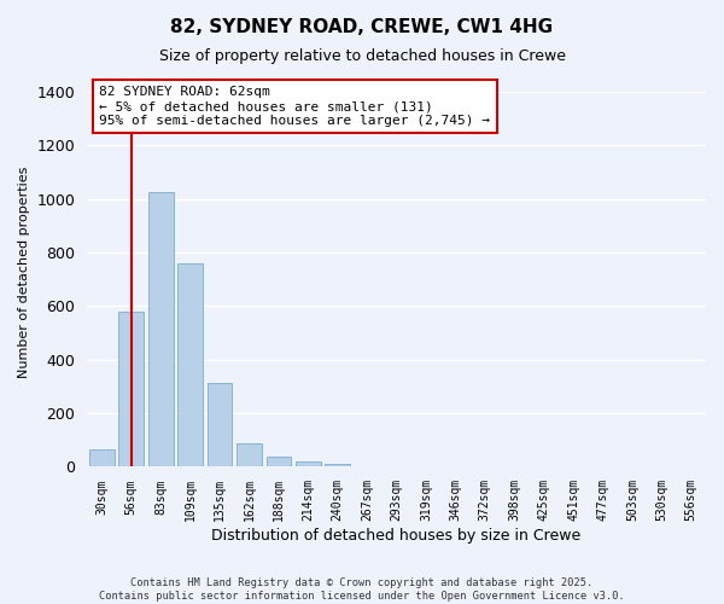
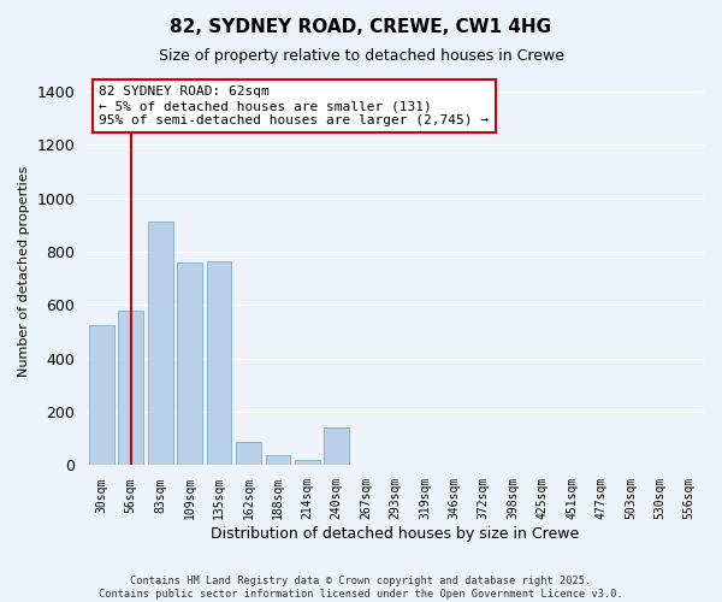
30sqm: 65 -> 525
83sqm: 1025 -> 915
135sqm: 315 -> 765
240sqm: 10 -> 140
